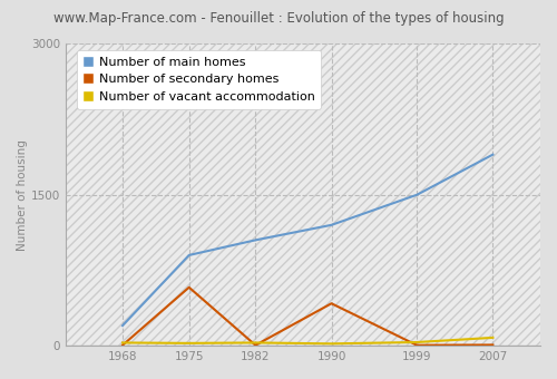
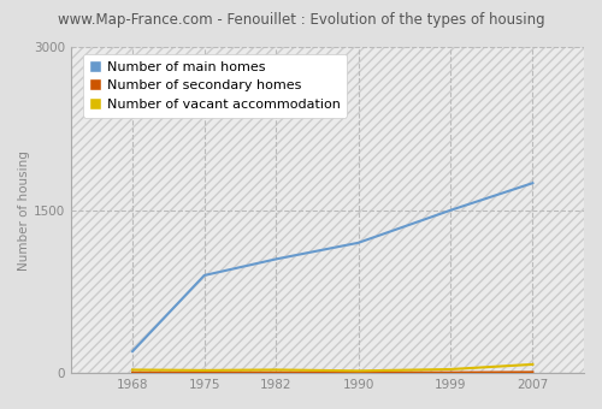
Number of secondary homes/1975: 580 -> 0
Number of secondary homes/1990: 420 -> 0
Number of main homes/2007: 1900 -> 1750
